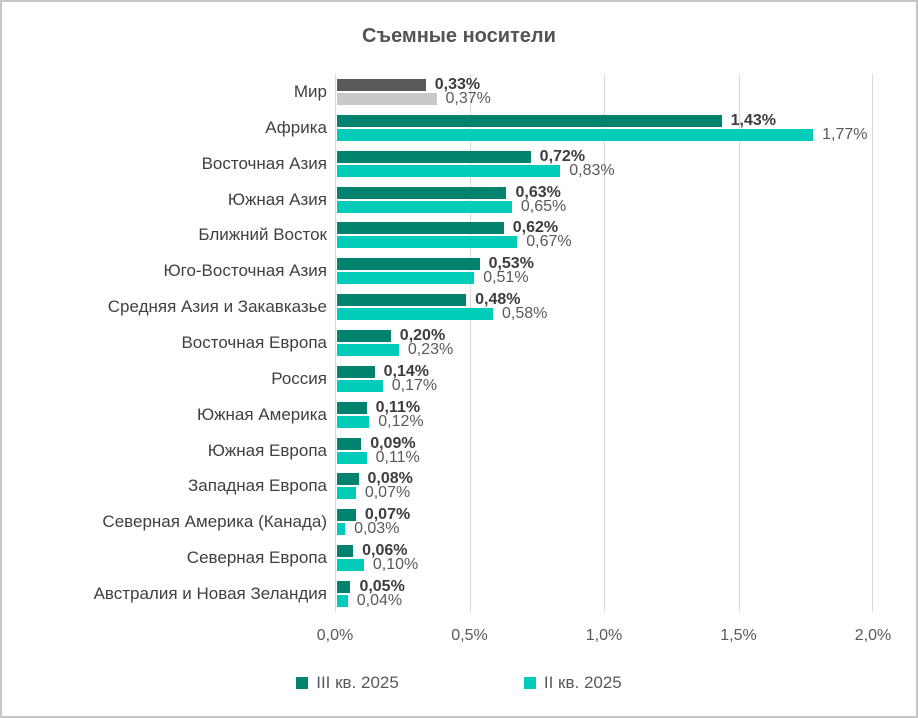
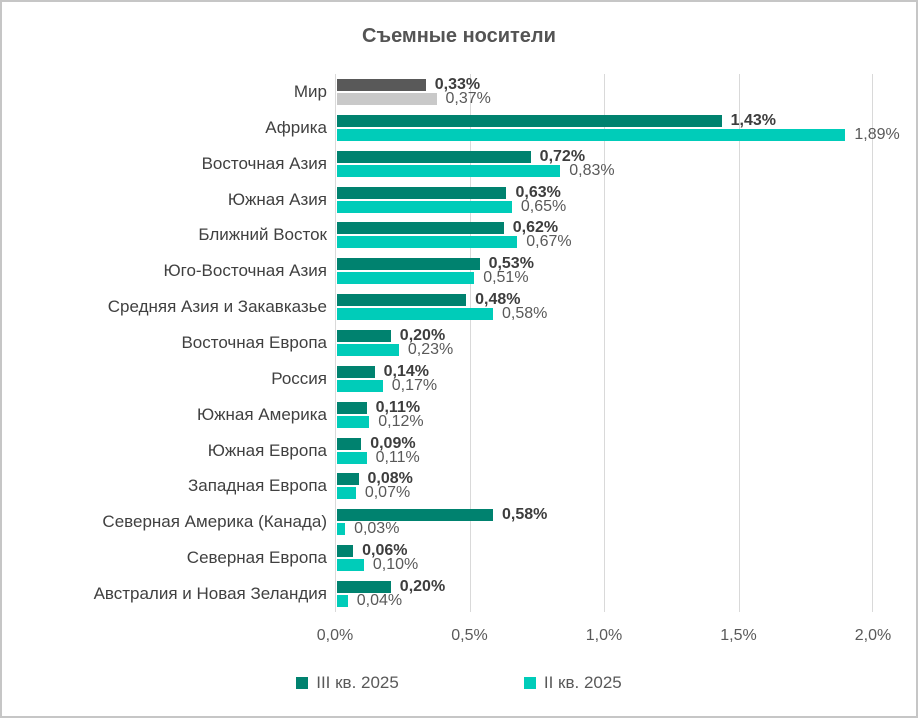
II кв. 2025/Африка: 1,77% -> 1,89%
III кв. 2025/Северная Америка (Канада): 0,07% -> 0,58%
III кв. 2025/Австралия и Новая Зеландия: 0,05% -> 0,20%
